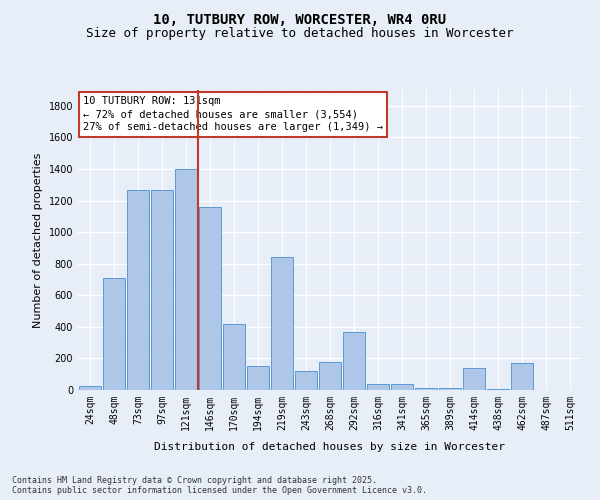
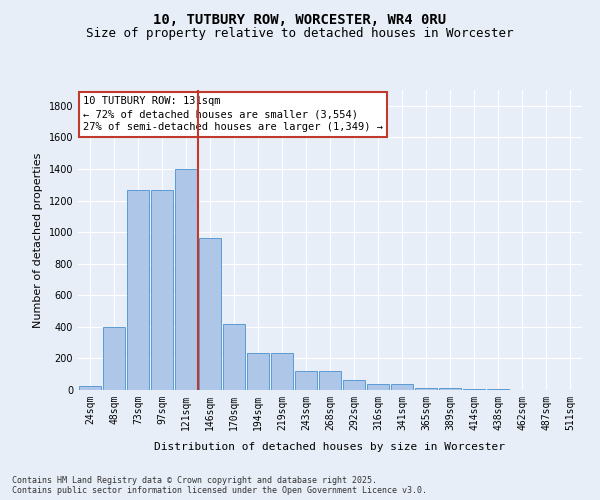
48sqm: 710 -> 400
146sqm: 1160 -> 960
194sqm: 150 -> 240
219sqm: 840 -> 240
268sqm: 180 -> 120
292sqm: 370 -> 60
414sqm: 140 -> 0
462sqm: 170 -> 0
